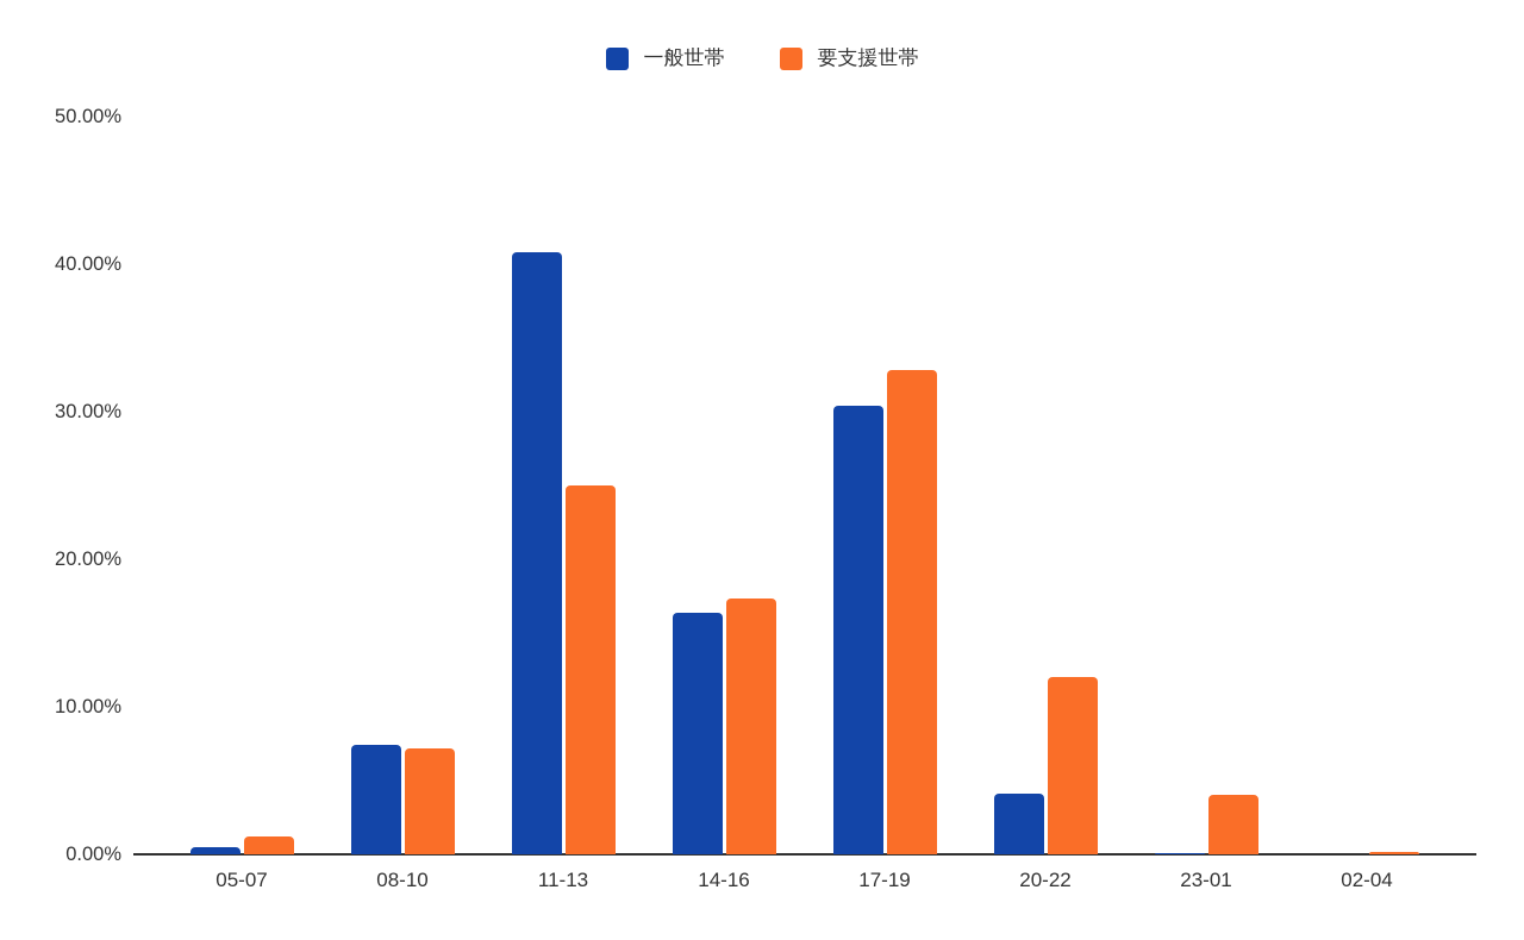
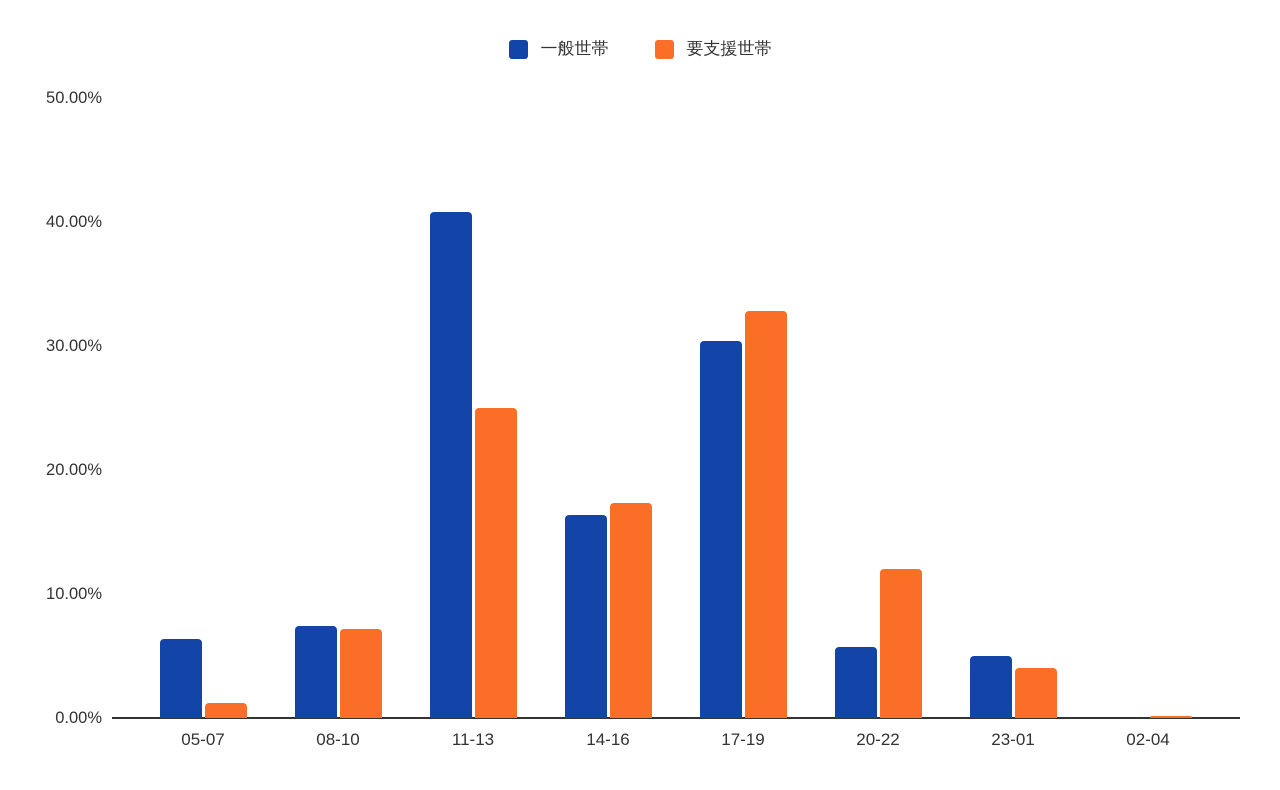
一般世帯/05-07: 0.5% -> 6.4%
一般世帯/20-22: 4.1% -> 5.7%
一般世帯/23-01: 0.1% -> 5.0%
